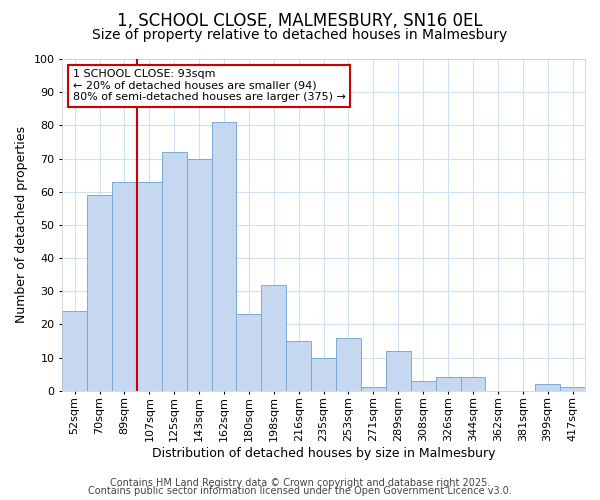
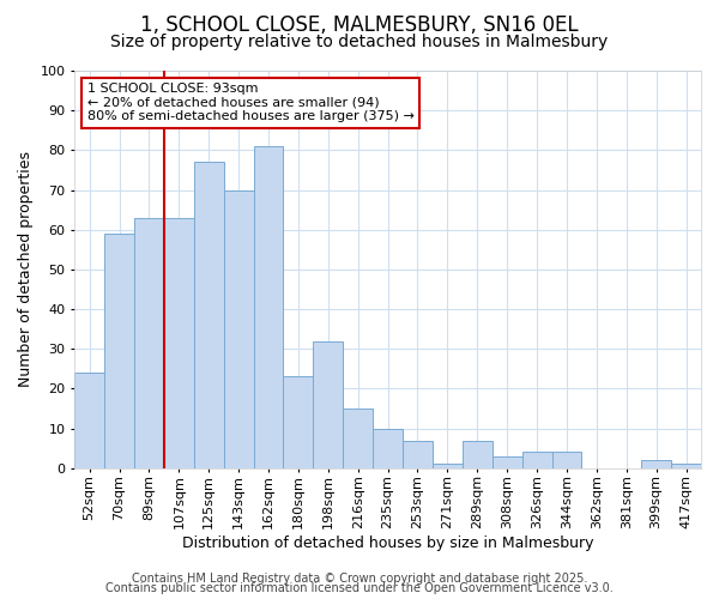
125sqm: 72 -> 77
253sqm: 16 -> 7
289sqm: 12 -> 7
